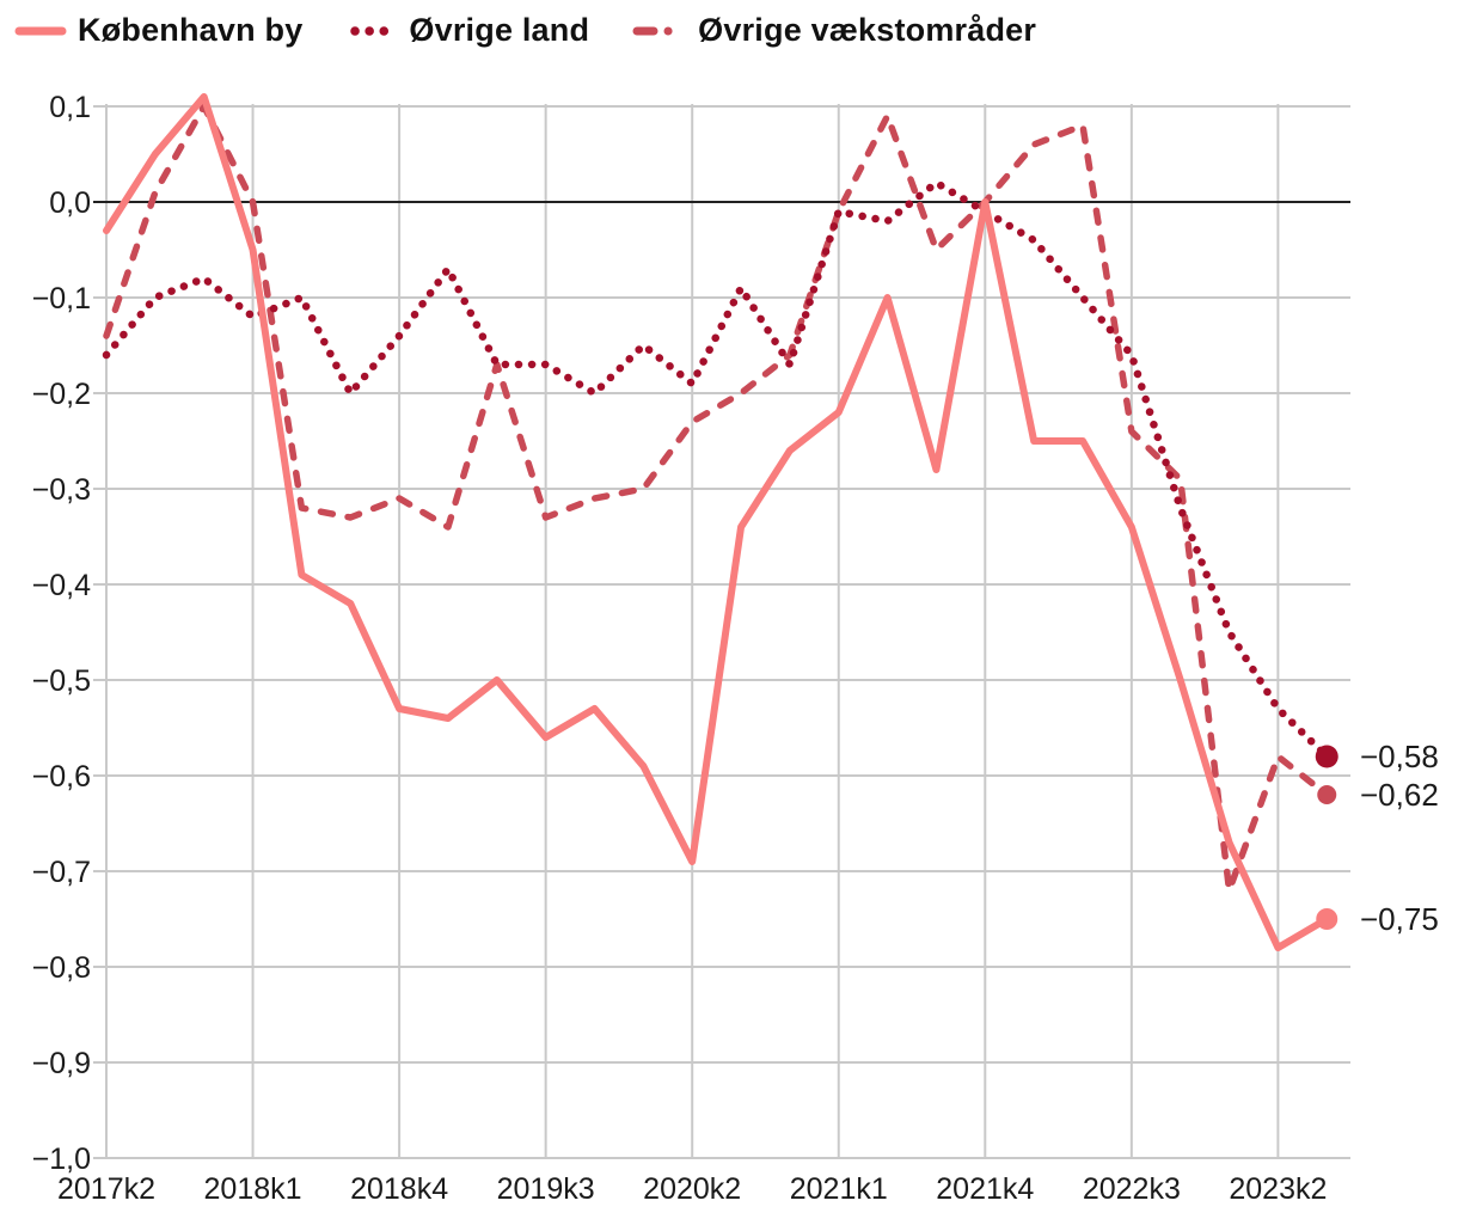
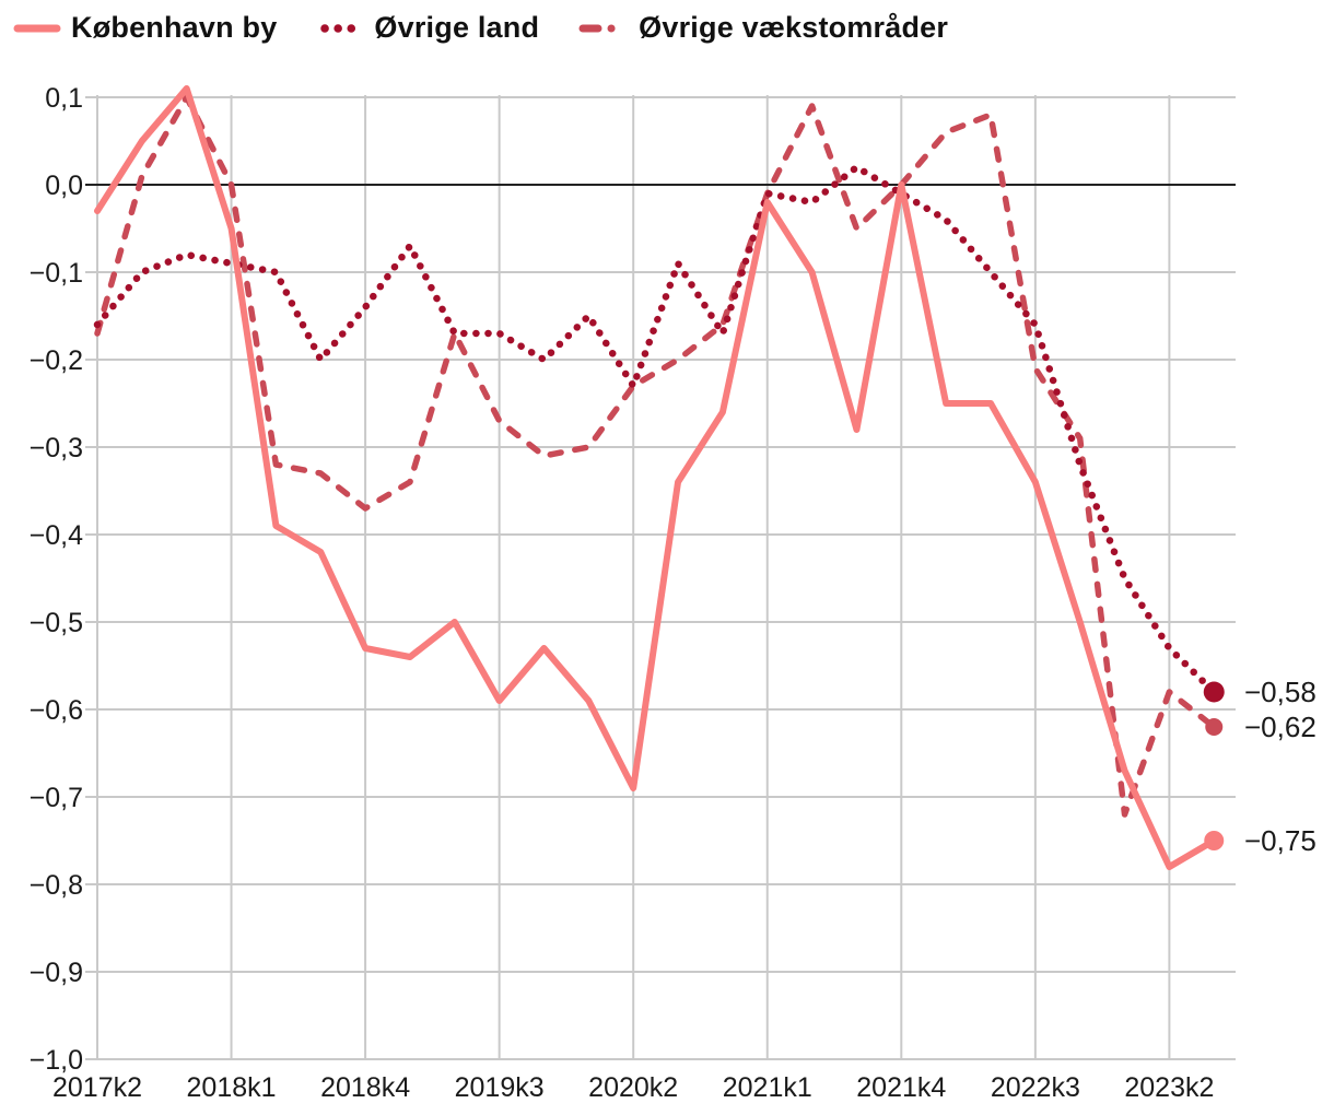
Øvrige vækstområder/2017k2: -0,14 -> -0,17
Øvrige land/2018k1: -0,12 -> -0,09
Øvrige vækstområder/2018k4: -0,31 -> -0,37
Øvrige vækstområder/2019k3: -0,33 -> -0,27
København by/2019k3: -0,56 -> -0,59
Øvrige land/2020k2: -0,19 -> -0,23
København by/2021k1: -0,22 -> -0,02
Øvrige vækstområder/2022k3: -0,24 -> -0,21
